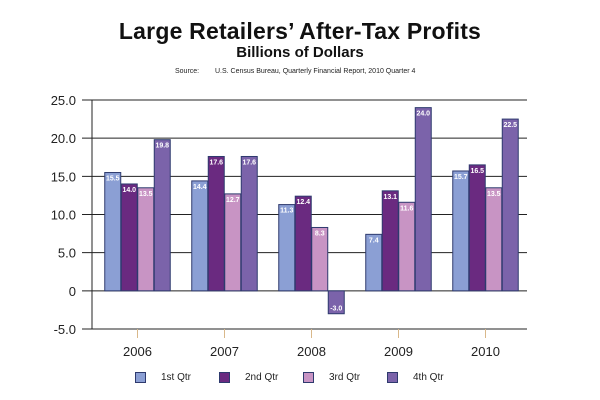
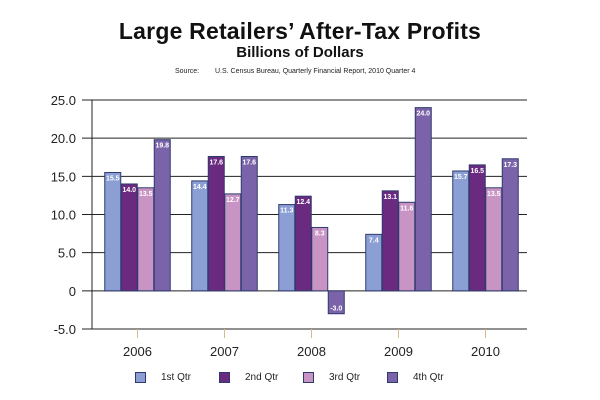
4th Qtr/2010: 22.5 -> 17.3
